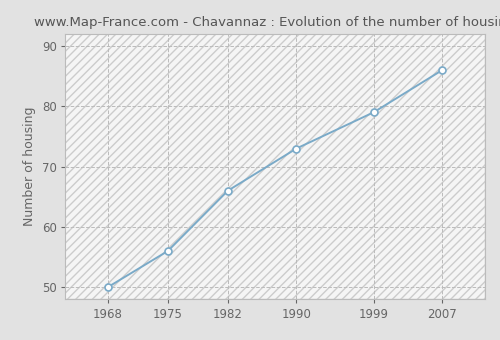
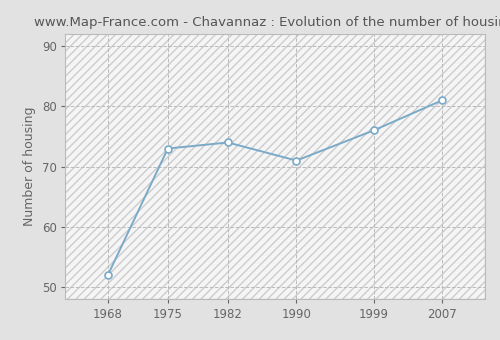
1968: 50 -> 52
1975: 56 -> 73
1982: 66 -> 74
1990: 73 -> 71
1999: 79 -> 76
2007: 86 -> 81
